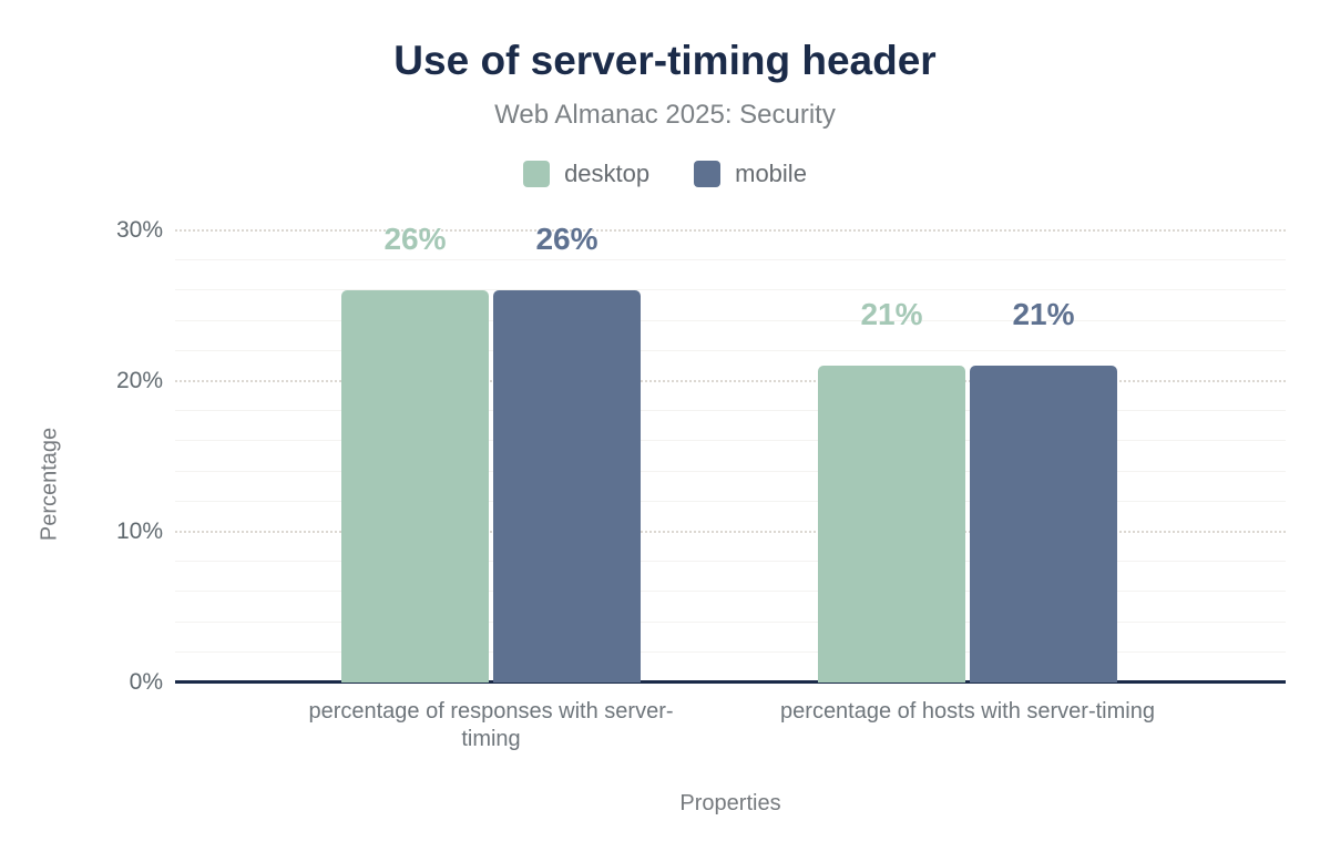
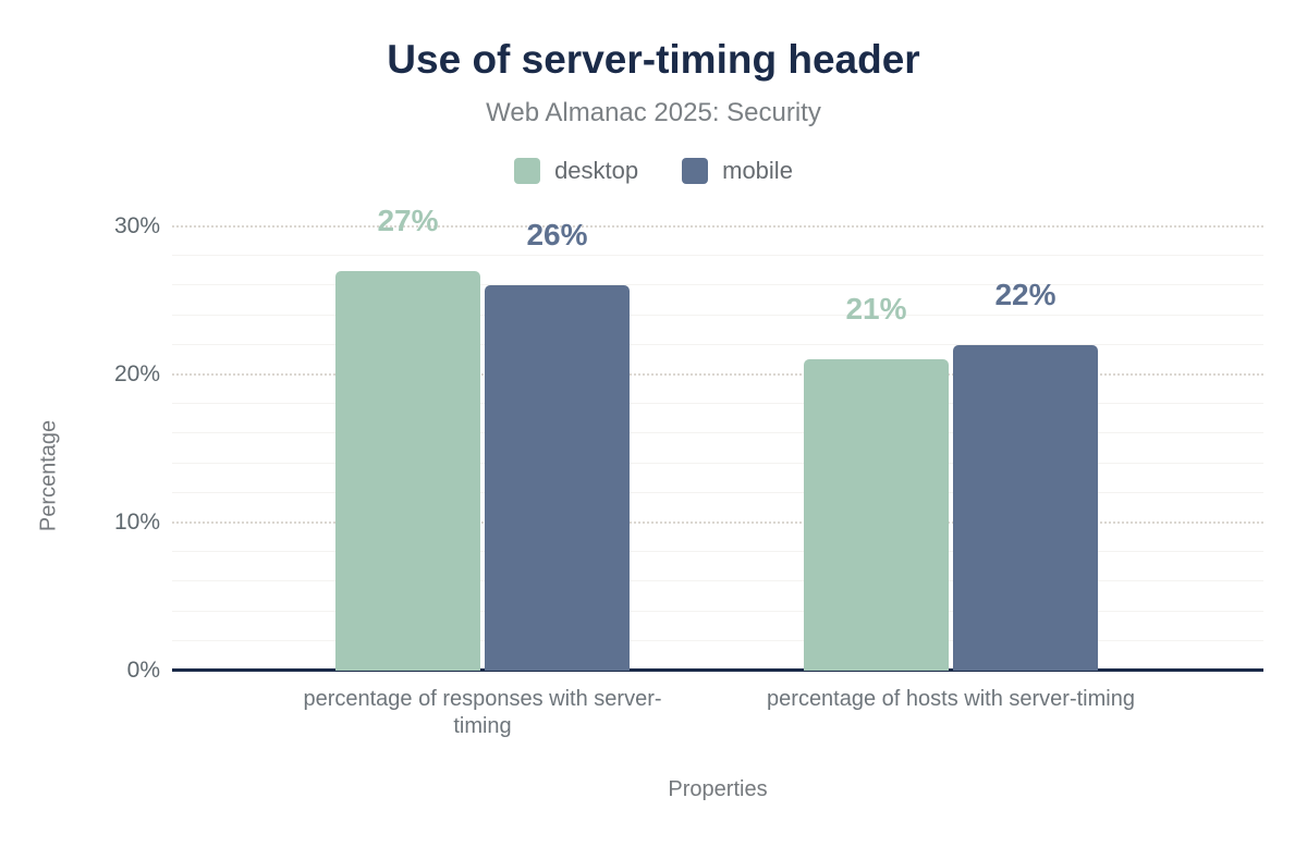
desktop/percentage of responses with server-timing: 26% -> 27%
mobile/percentage of hosts with server-timing: 21% -> 22%
